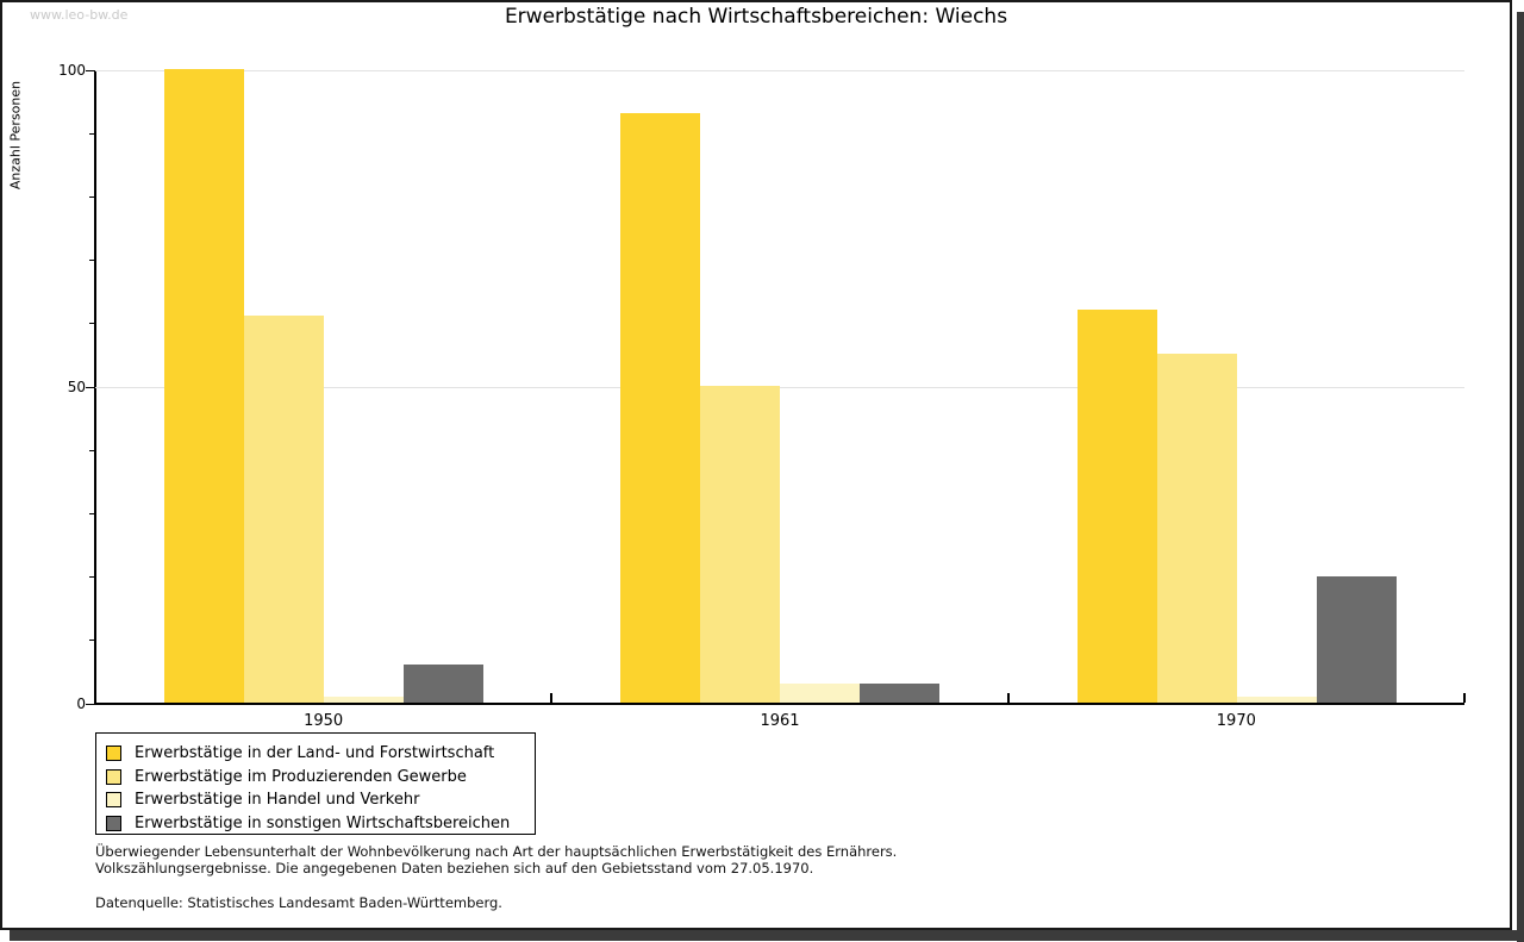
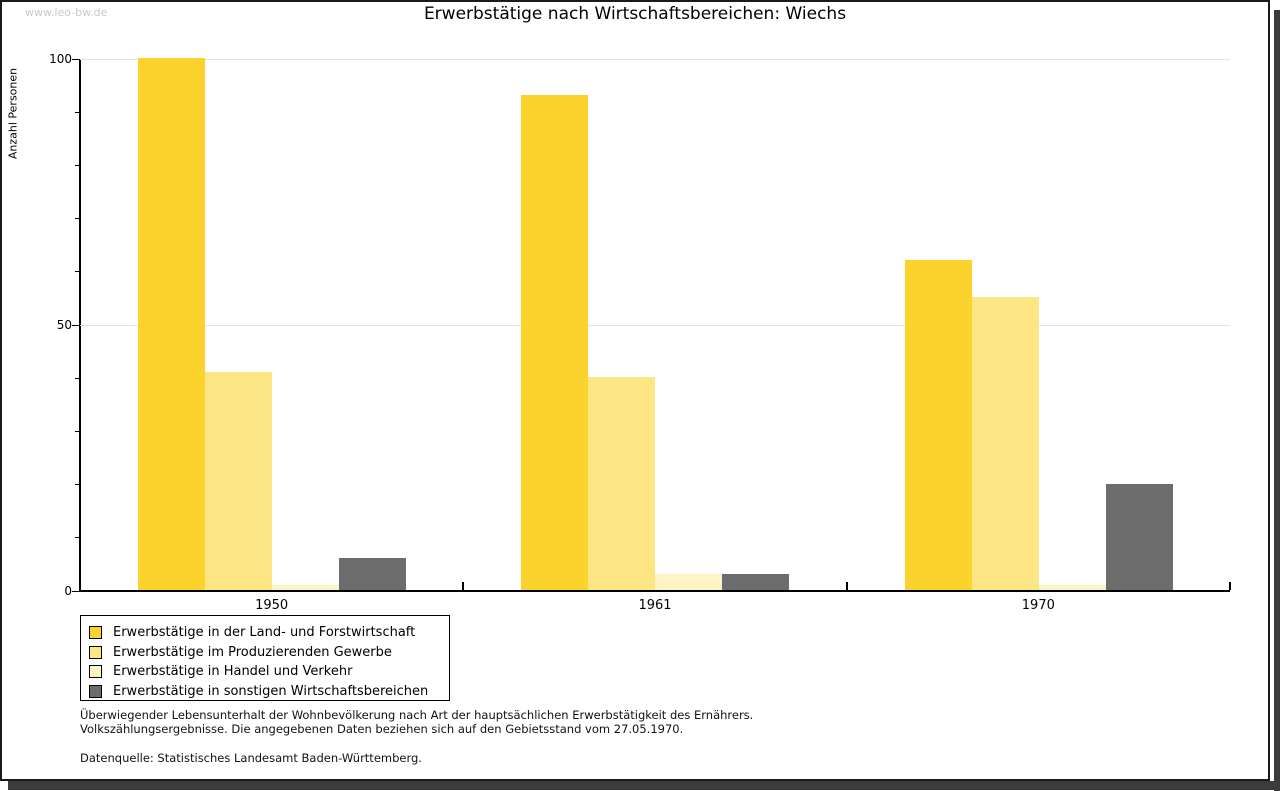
Erwerbstätige im Produzierenden Gewerbe/1950: 61 -> 41
Erwerbstätige im Produzierenden Gewerbe/1961: 50 -> 40
